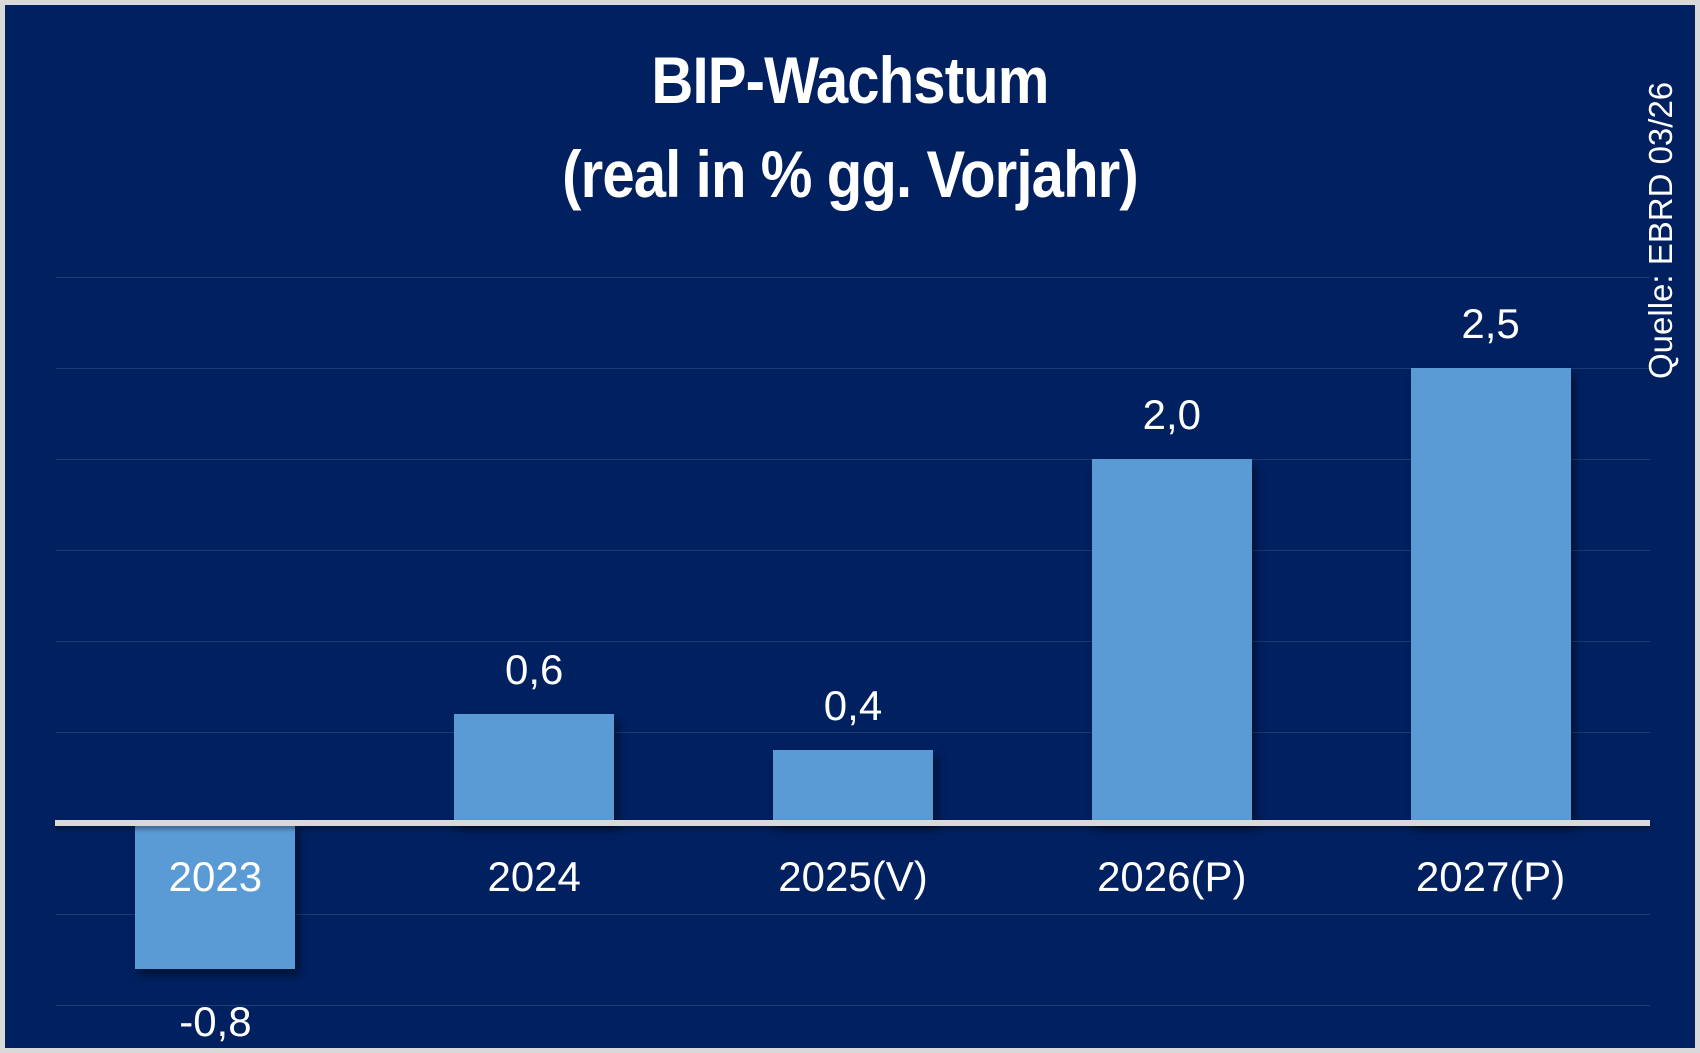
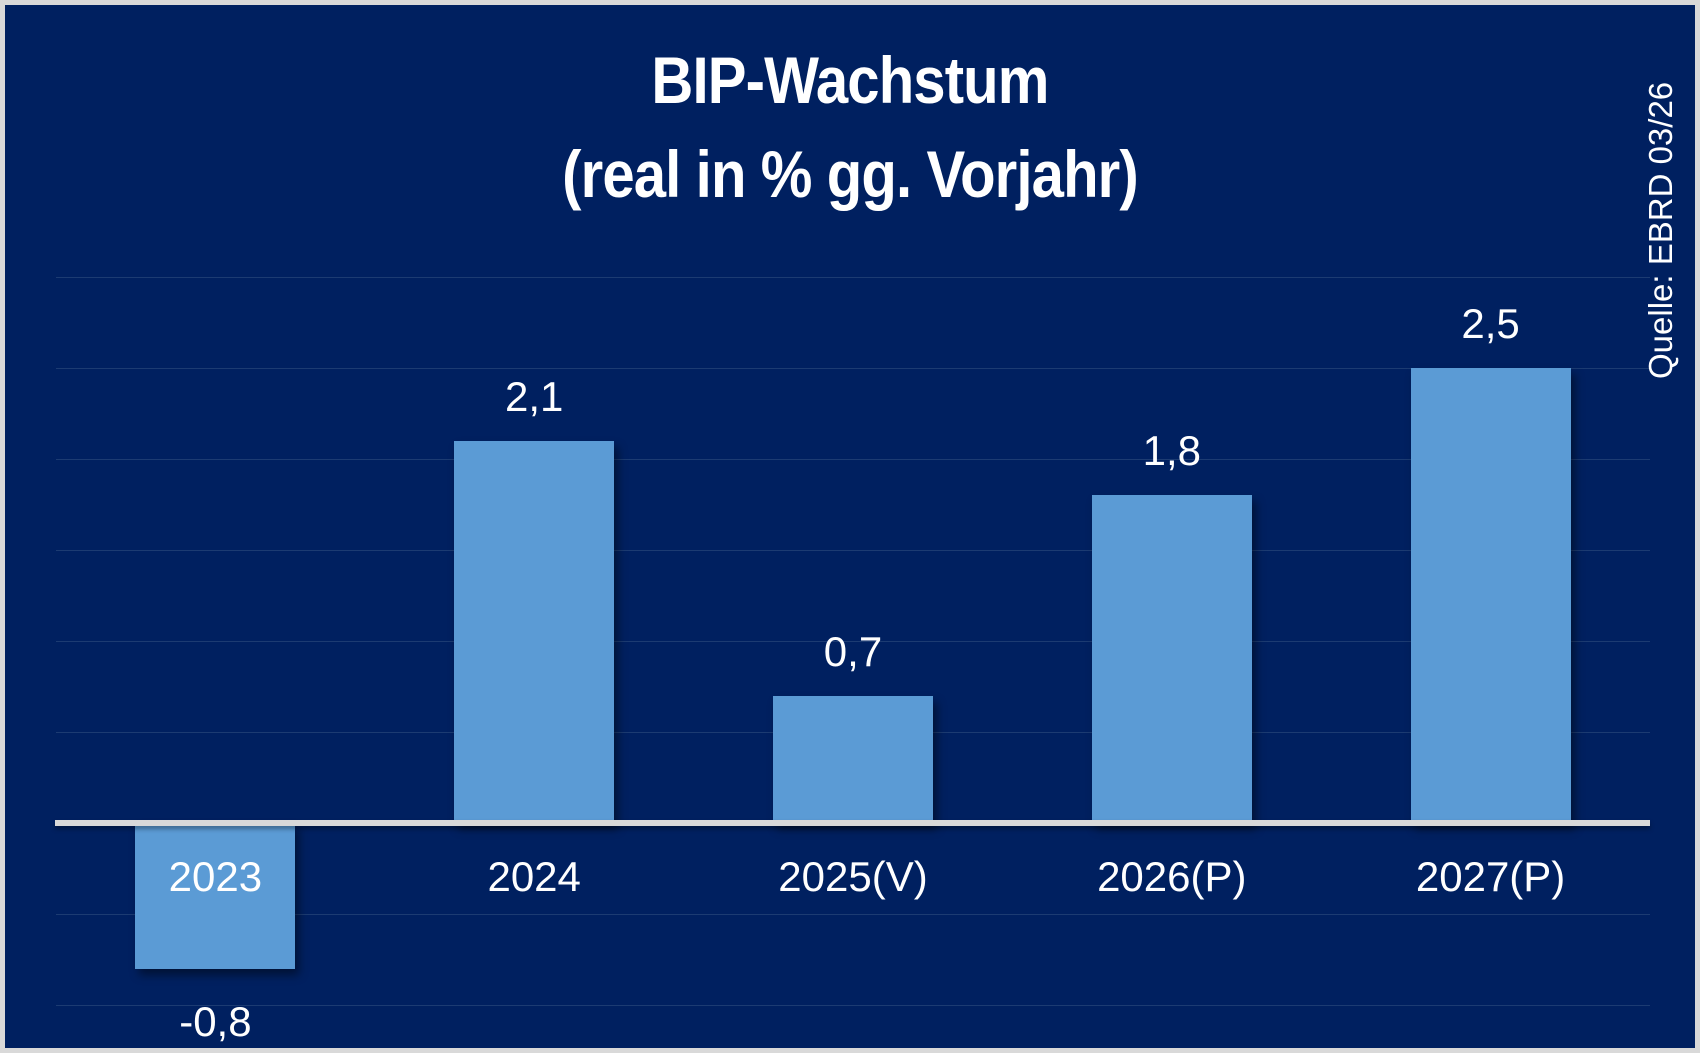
2024: 0,6 -> 2,1
2025(V): 0,4 -> 0,7
2026(P): 2,0 -> 1,8
